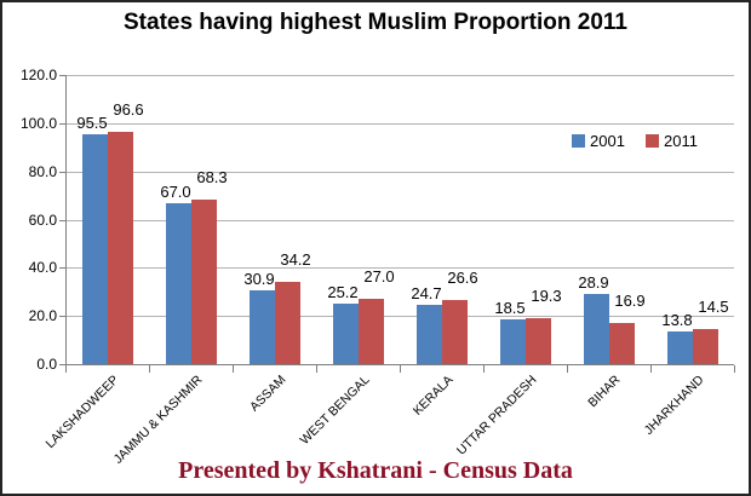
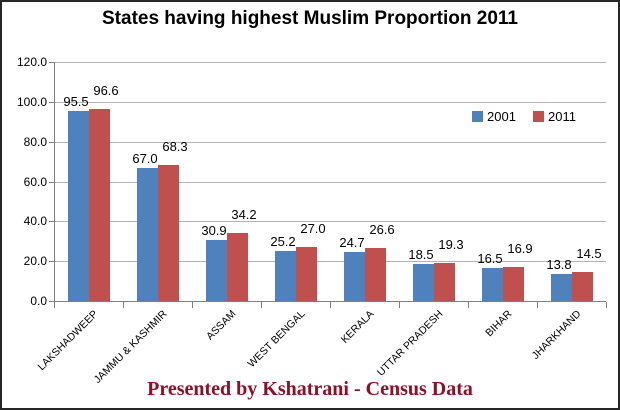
2001/BIHAR: 28.9 -> 16.5
